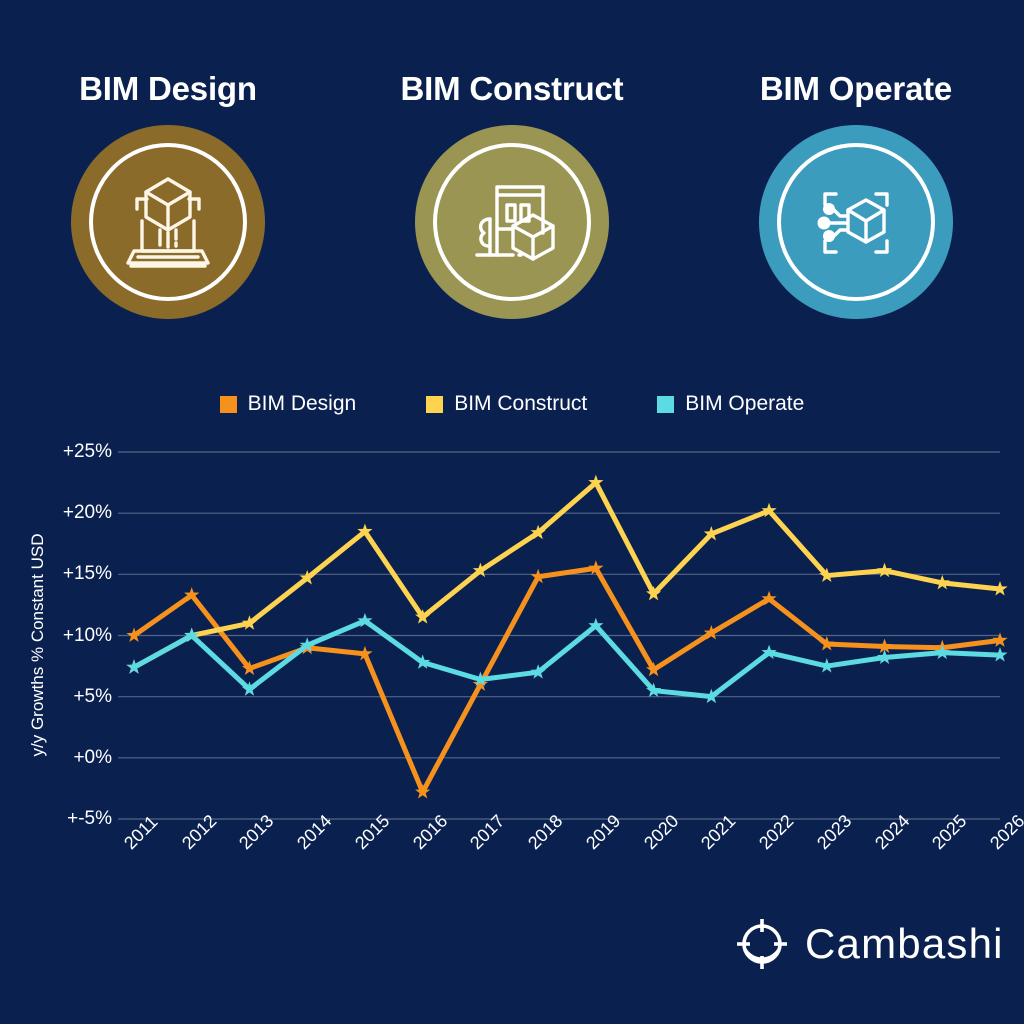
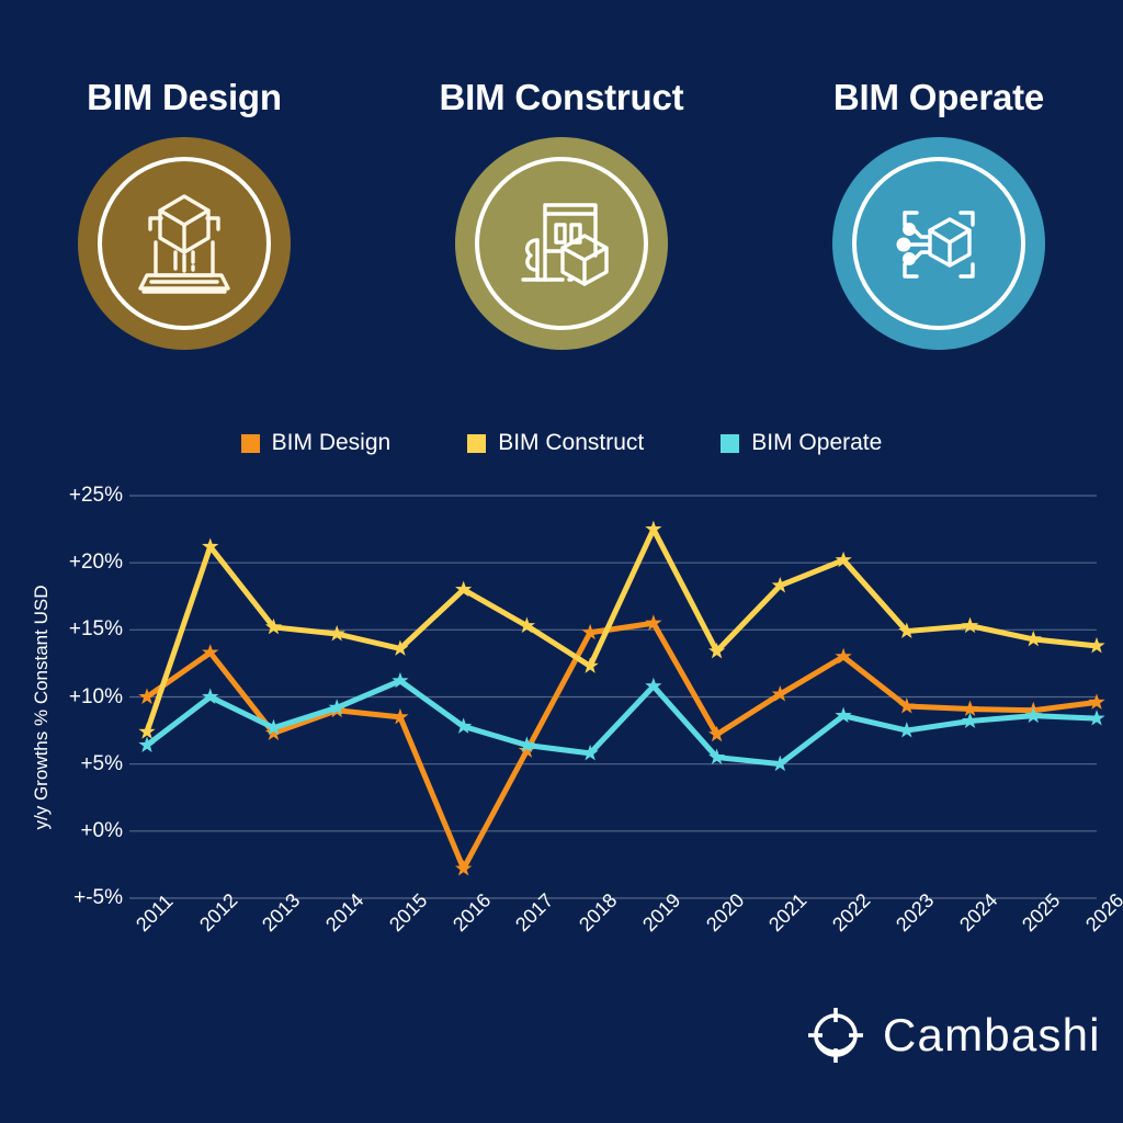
BIM Operate/2011: 7.4% -> 6.4%
BIM Construct/2012: 10.0% -> 21.2%
BIM Construct/2013: 11.0% -> 15.2%
BIM Operate/2013: 5.6% -> 7.7%
BIM Construct/2015: 18.5% -> 13.6%
BIM Construct/2016: 11.5% -> 18.0%
BIM Construct/2018: 18.4% -> 12.3%
BIM Operate/2018: 7.0% -> 5.8%
